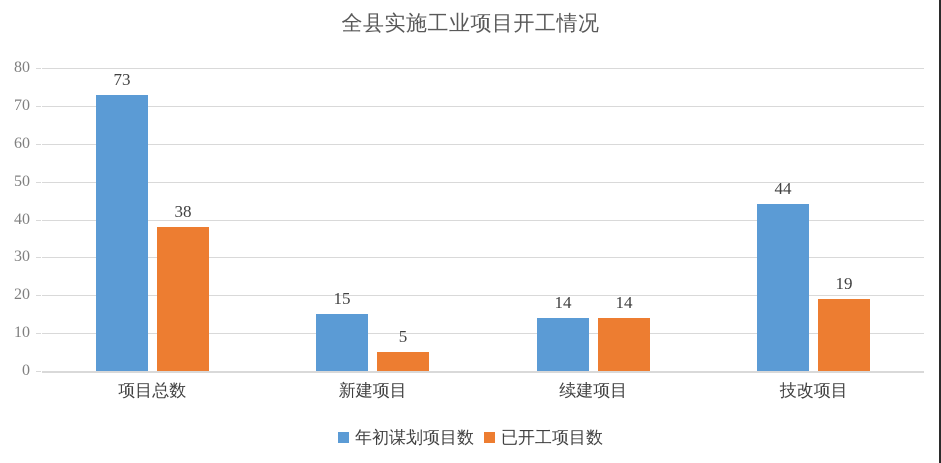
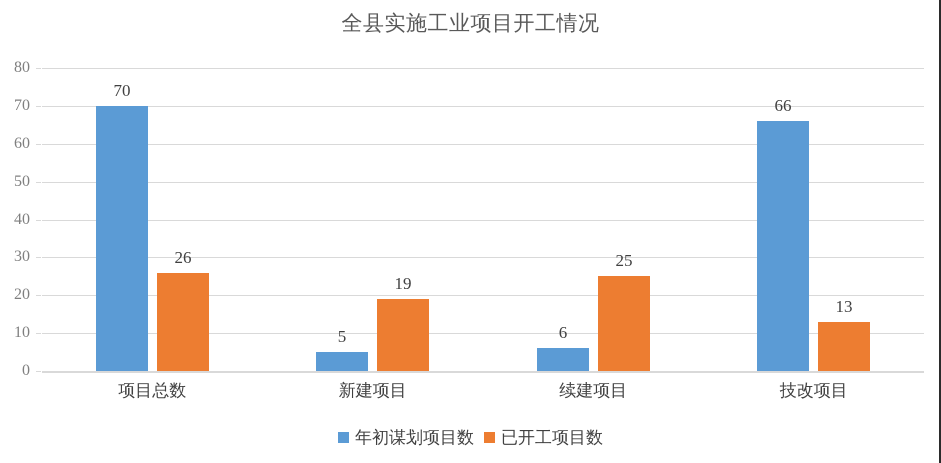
年初谋划项目数/项目总数: 73 -> 70
已开工项目数/项目总数: 38 -> 26
年初谋划项目数/新建项目: 15 -> 5
已开工项目数/新建项目: 5 -> 19
年初谋划项目数/续建项目: 14 -> 6
已开工项目数/续建项目: 14 -> 25
年初谋划项目数/技改项目: 44 -> 66
已开工项目数/技改项目: 19 -> 13
